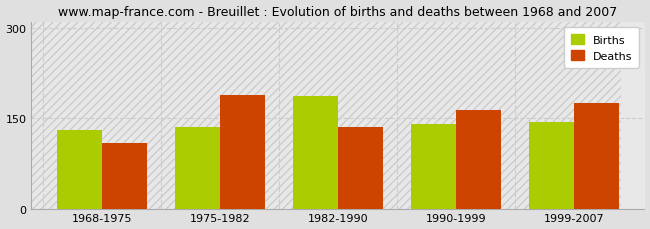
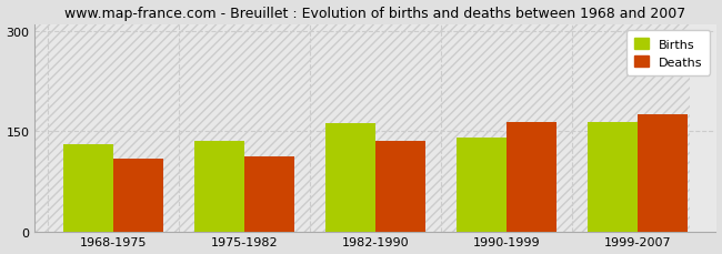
Deaths/1975-1982: 188 -> 112
Births/1982-1990: 186 -> 162
Births/1999-2007: 144 -> 163
